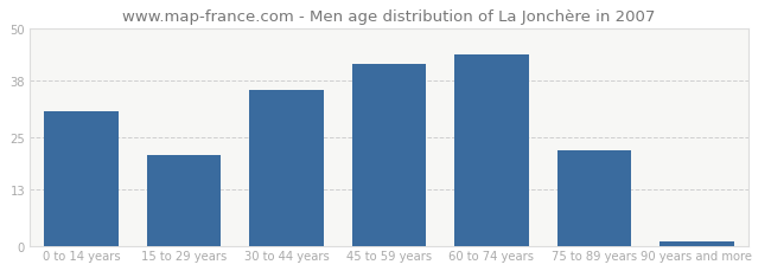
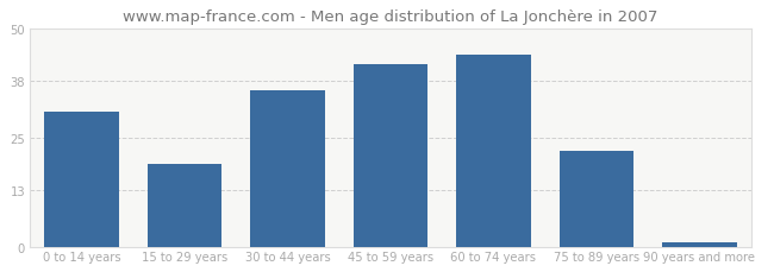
15 to 29 years: 21 -> 19
